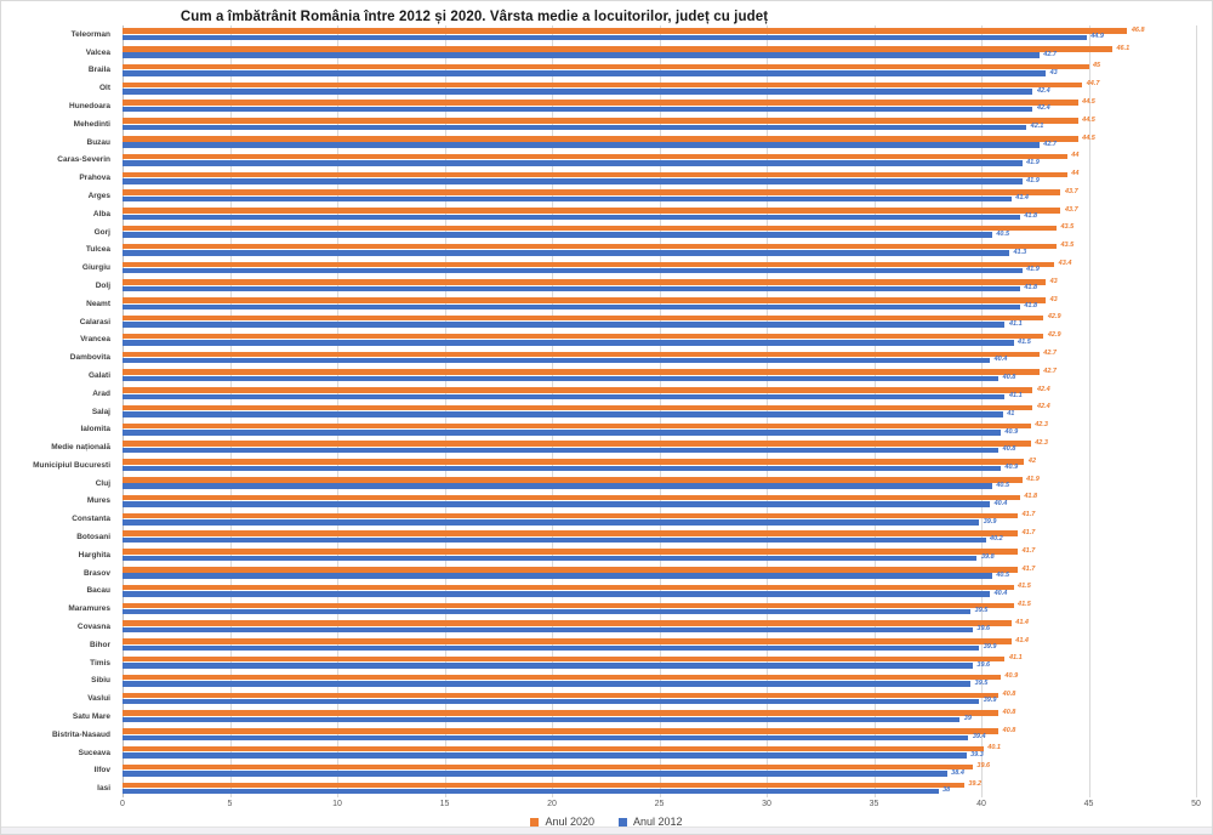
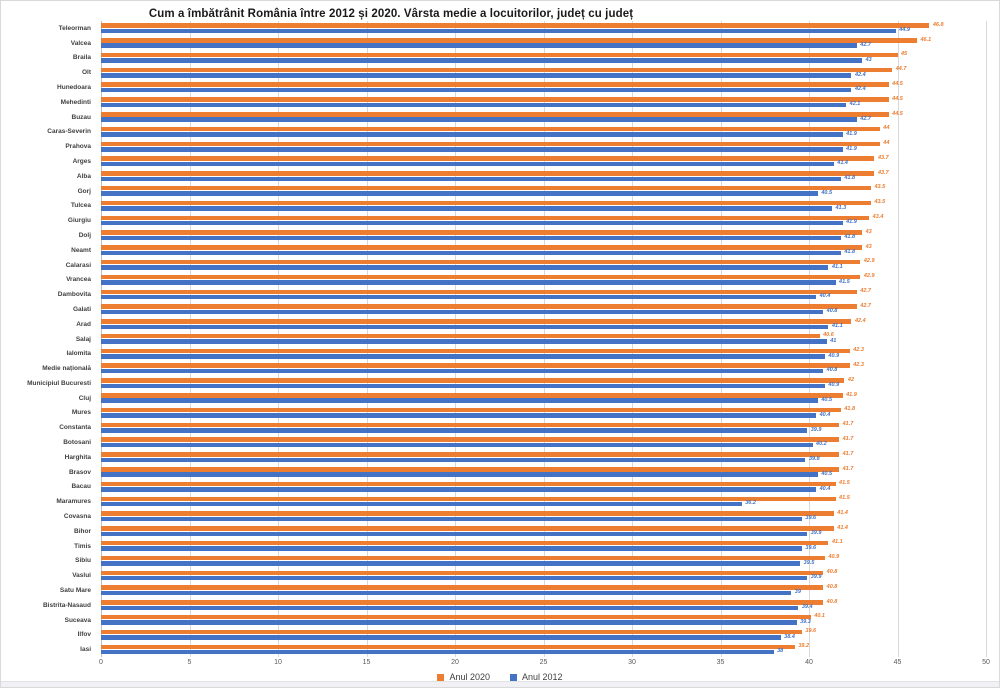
Anul 2020/Salaj: 42.4 -> 40.6
Anul 2012/Maramures: 39.5 -> 36.2
